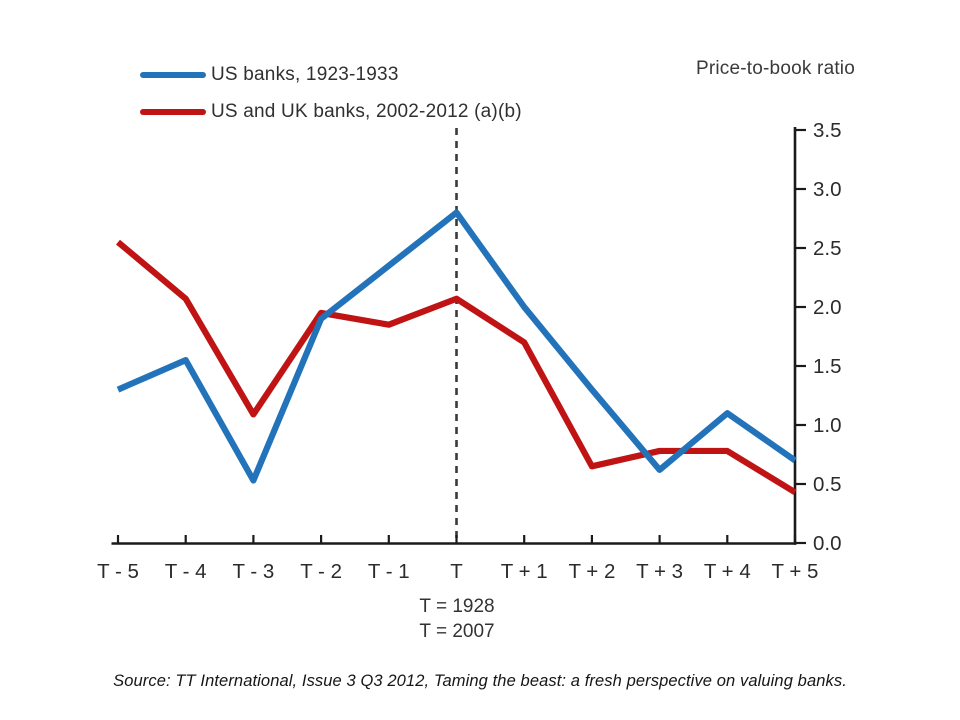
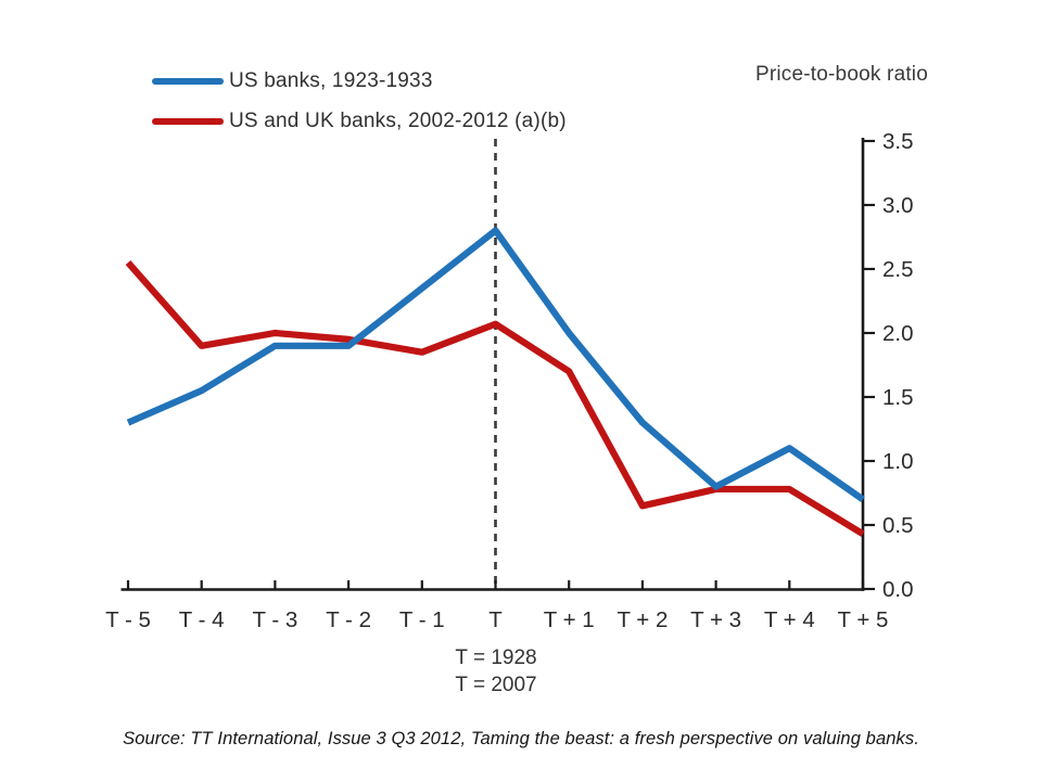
US and UK banks, 2002-2012 (a)(b)/T - 4: 2.07 -> 1.90
US banks, 1923-1933/T - 3: 0.53 -> 1.90
US and UK banks, 2002-2012 (a)(b)/T - 3: 1.09 -> 2.00
US banks, 1923-1933/T + 3: 0.62 -> 0.80
